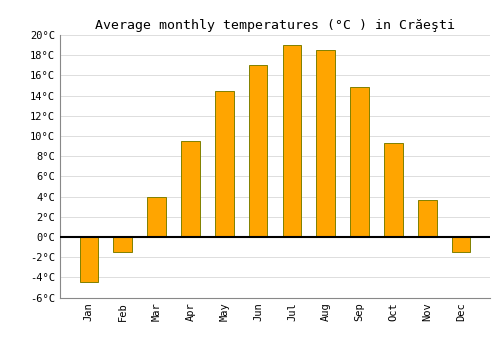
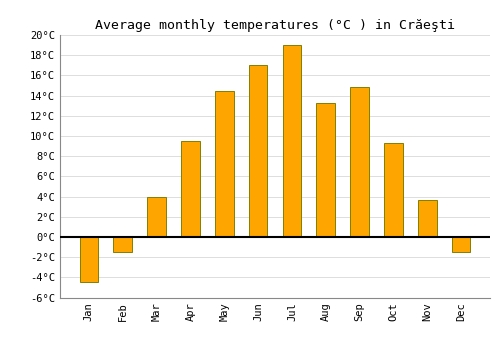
Aug: 18.5°C -> 13.3°C
